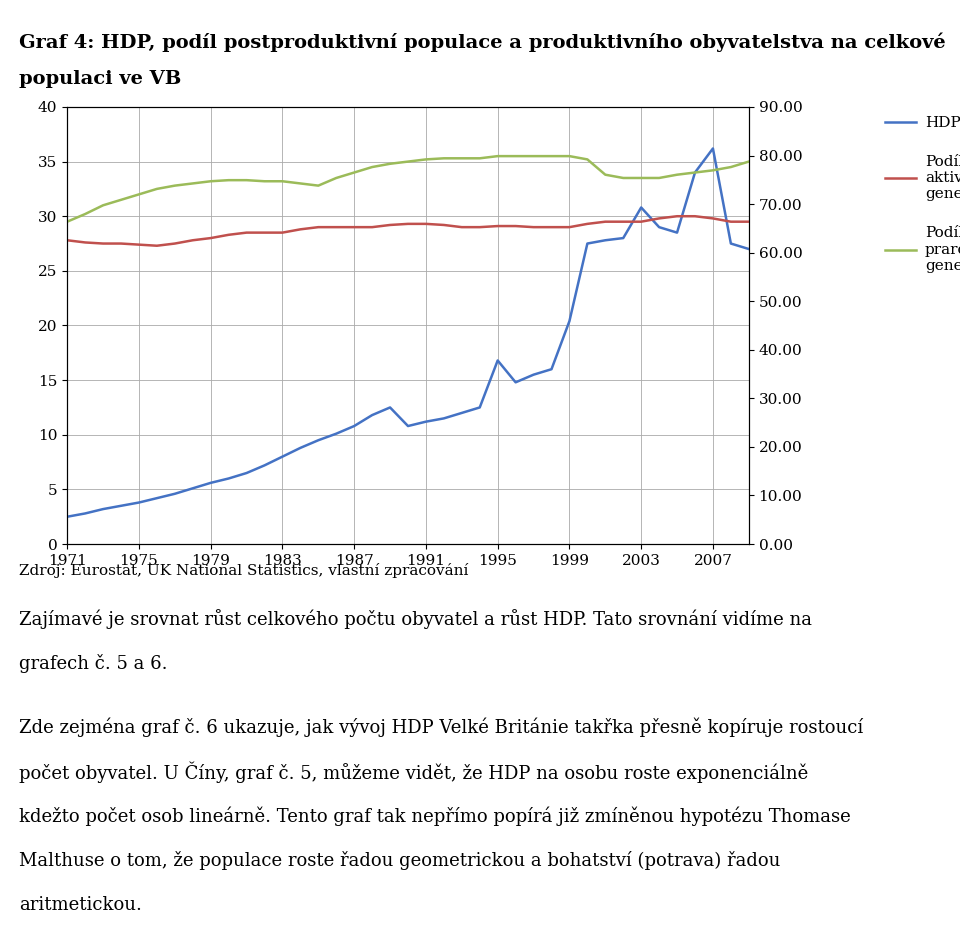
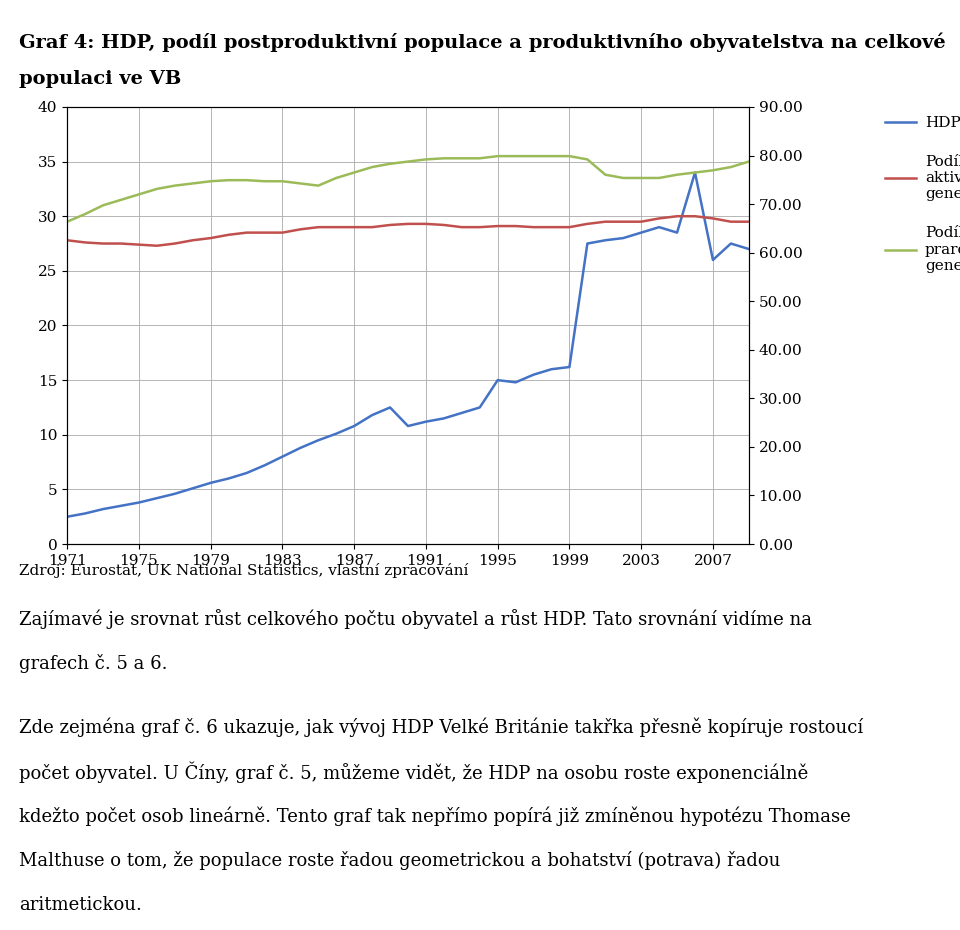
HDP/1995: 16.8 -> 15.0
HDP/1999: 20.4 -> 16.2
HDP/2003: 30.8 -> 28.5
HDP/2007: 36.2 -> 26.0
